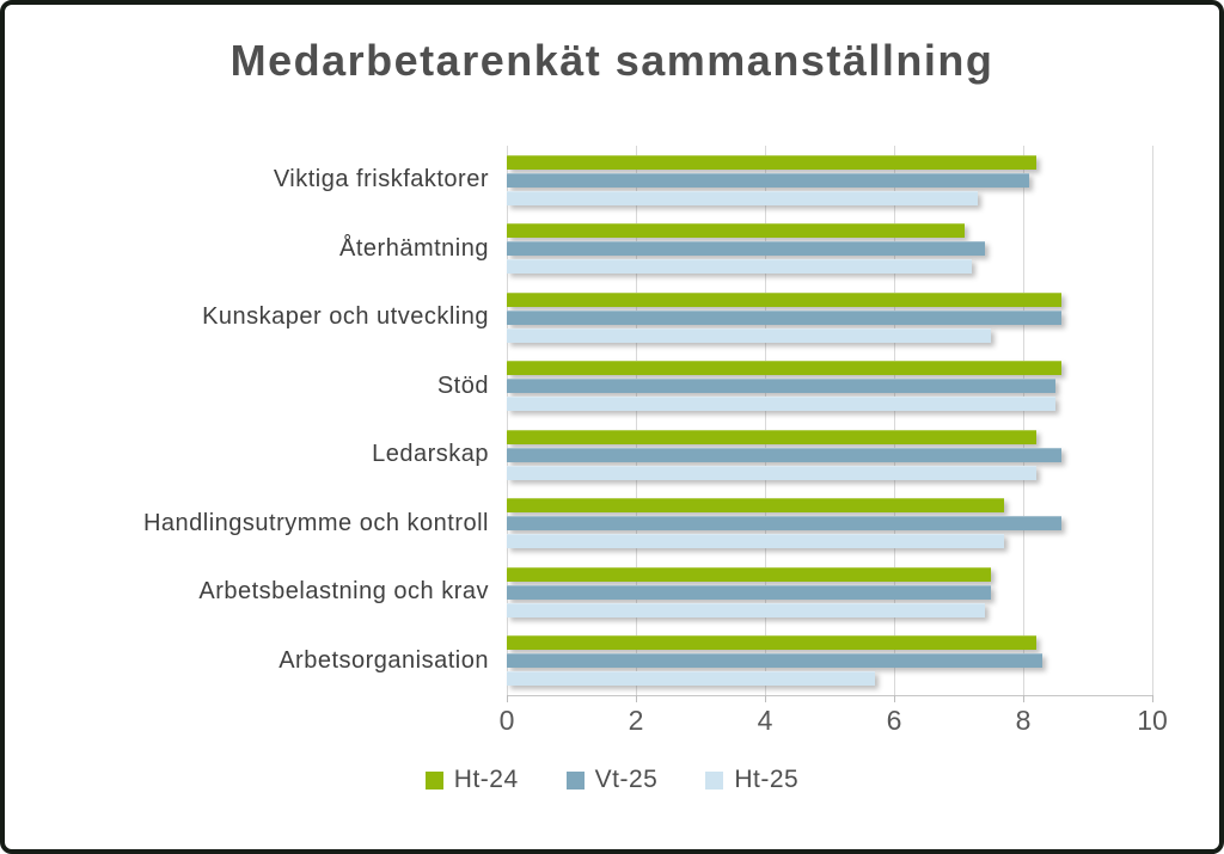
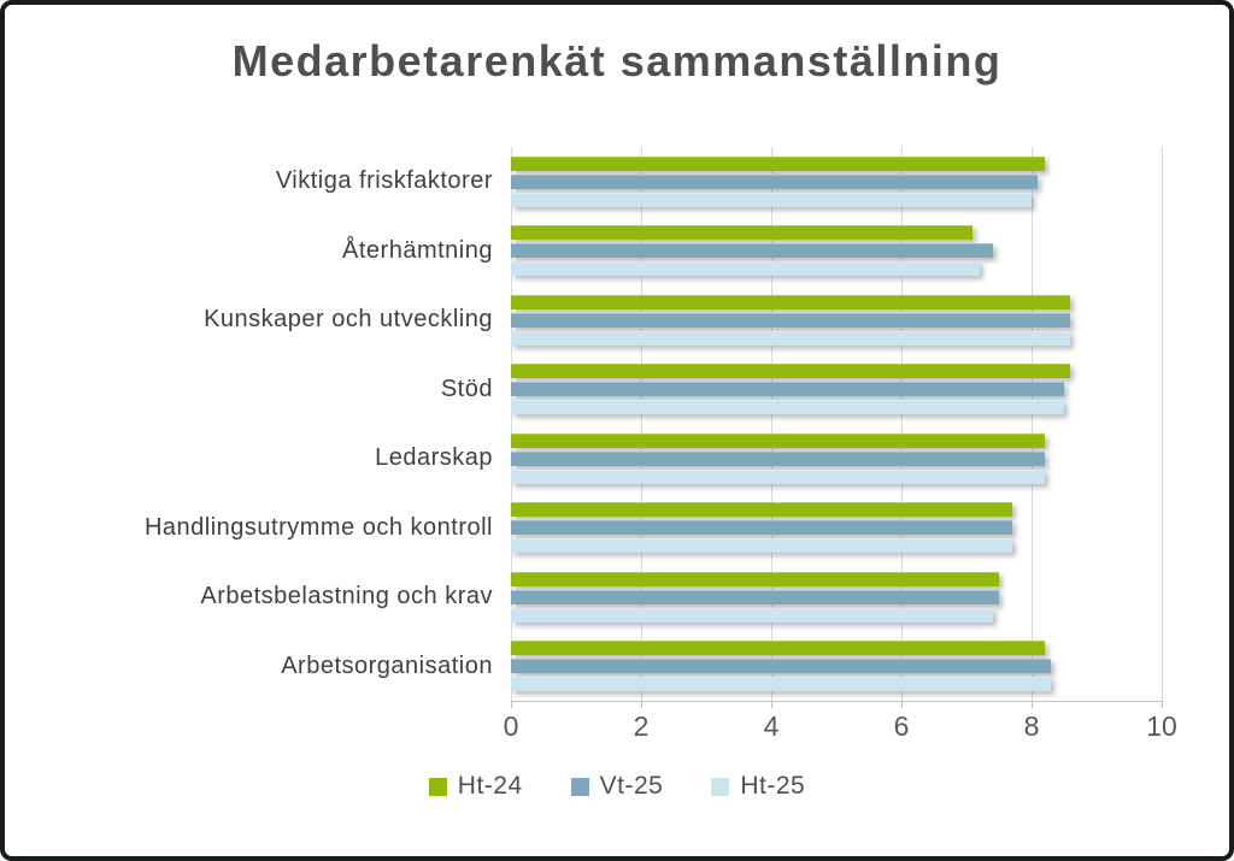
Ht-25/Viktiga friskfaktorer: 7.3 -> 8.0
Ht-25/Kunskaper och utveckling: 7.5 -> 8.6
Vt-25/Ledarskap: 8.6 -> 8.2
Vt-25/Handlingsutrymme och kontroll: 8.6 -> 7.7
Ht-25/Arbetsorganisation: 5.7 -> 8.3
